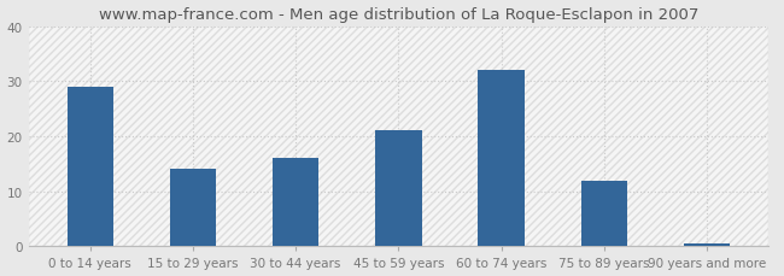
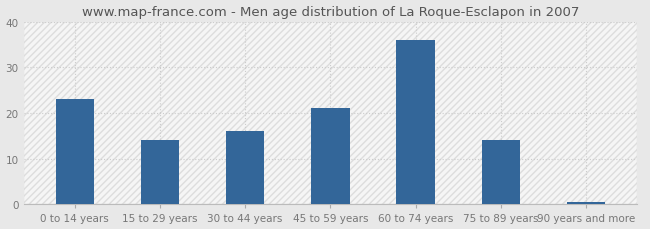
0 to 14 years: 29.0 -> 23.0
60 to 74 years: 32.0 -> 36.0
75 to 89 years: 12.0 -> 14.0
